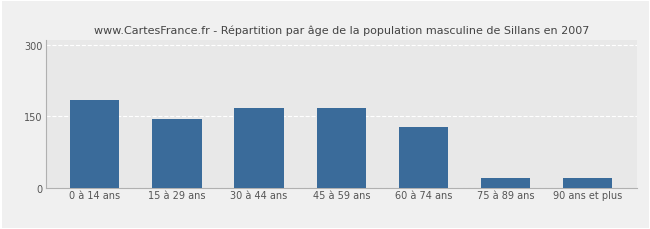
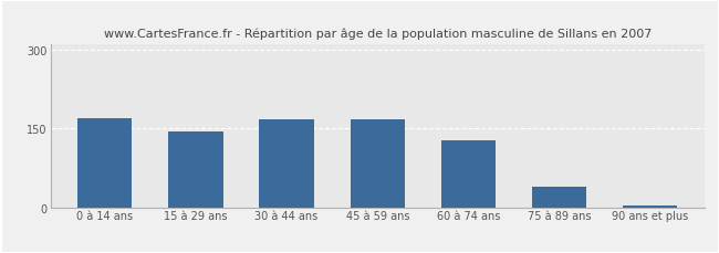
0 à 14 ans: 185 -> 170
75 à 89 ans: 20 -> 40
90 ans et plus: 20 -> 3
